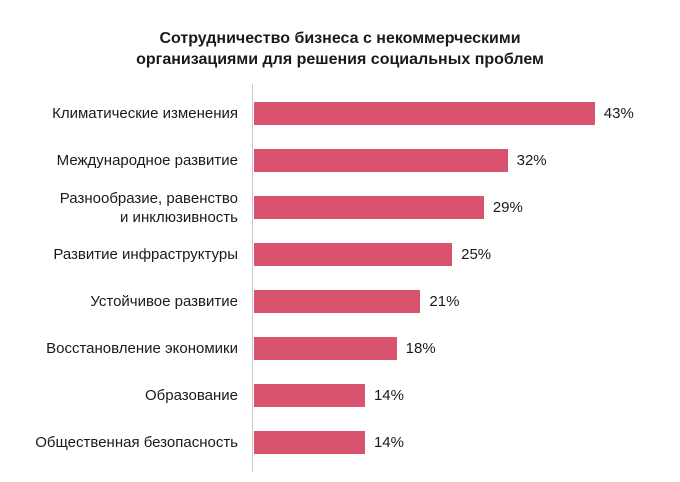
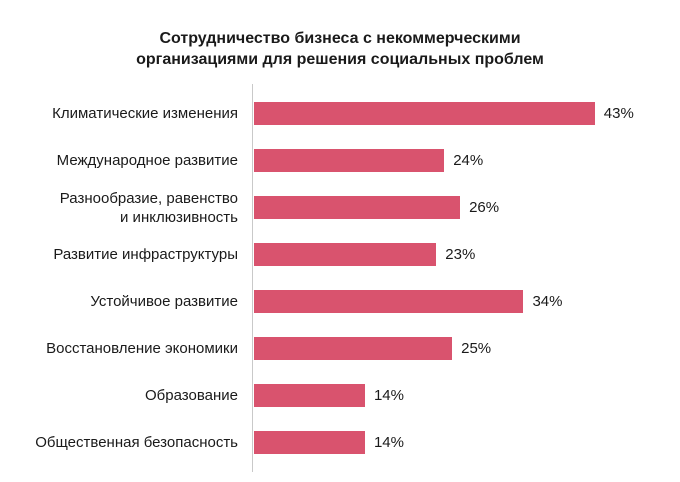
Международное развитие: 32% -> 24%
Разнообразие, равенство и инклюзивность: 29% -> 26%
Развитие инфраструктуры: 25% -> 23%
Устойчивое развитие: 21% -> 34%
Восстановление экономики: 18% -> 25%
